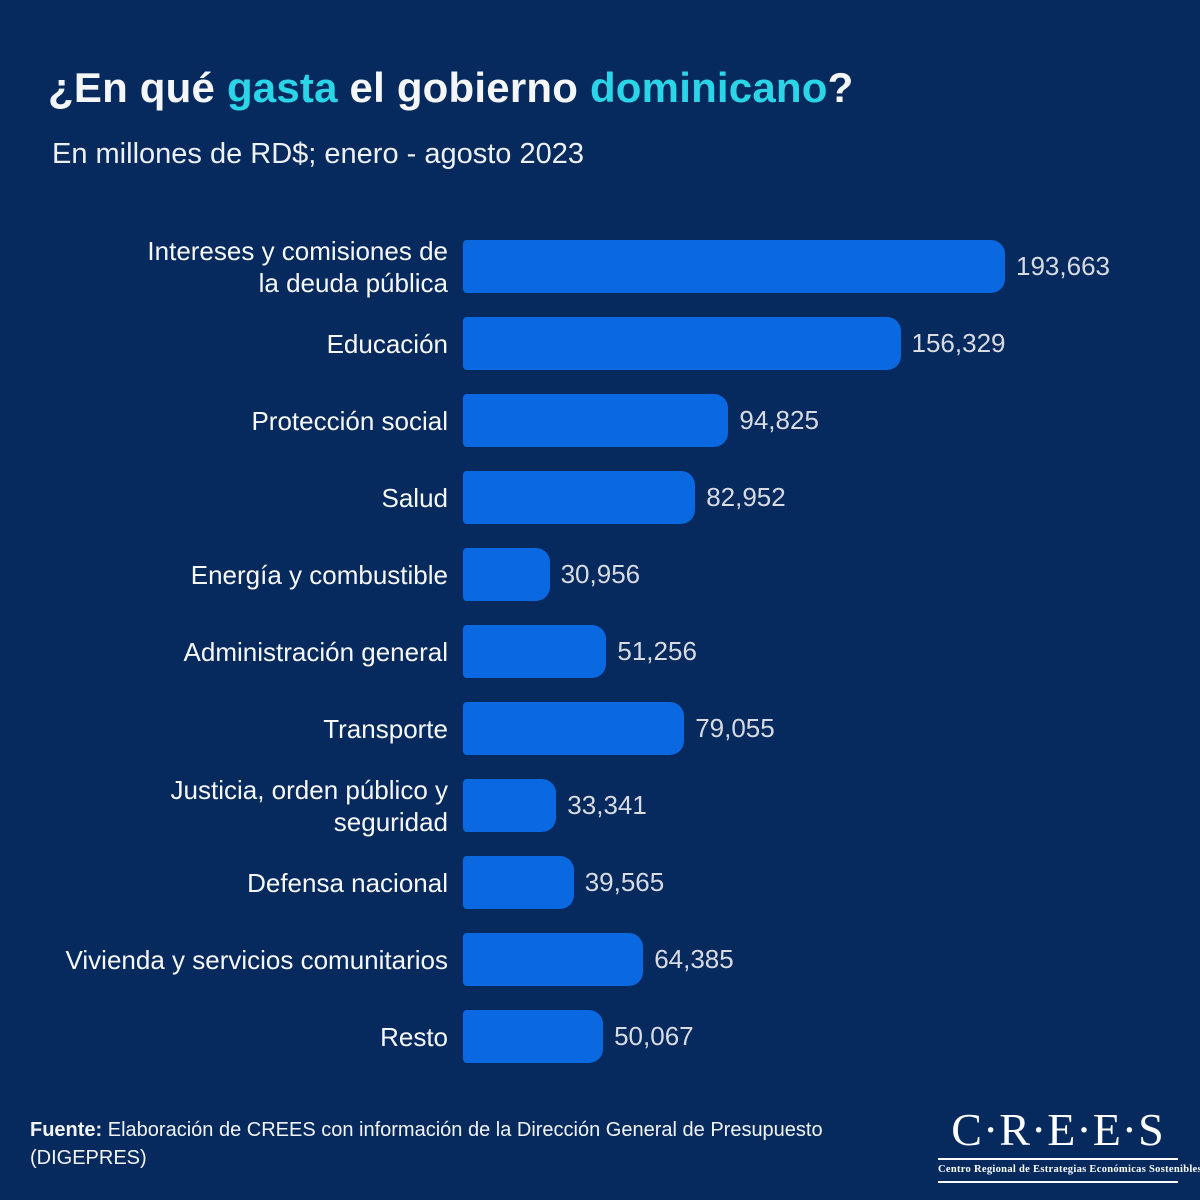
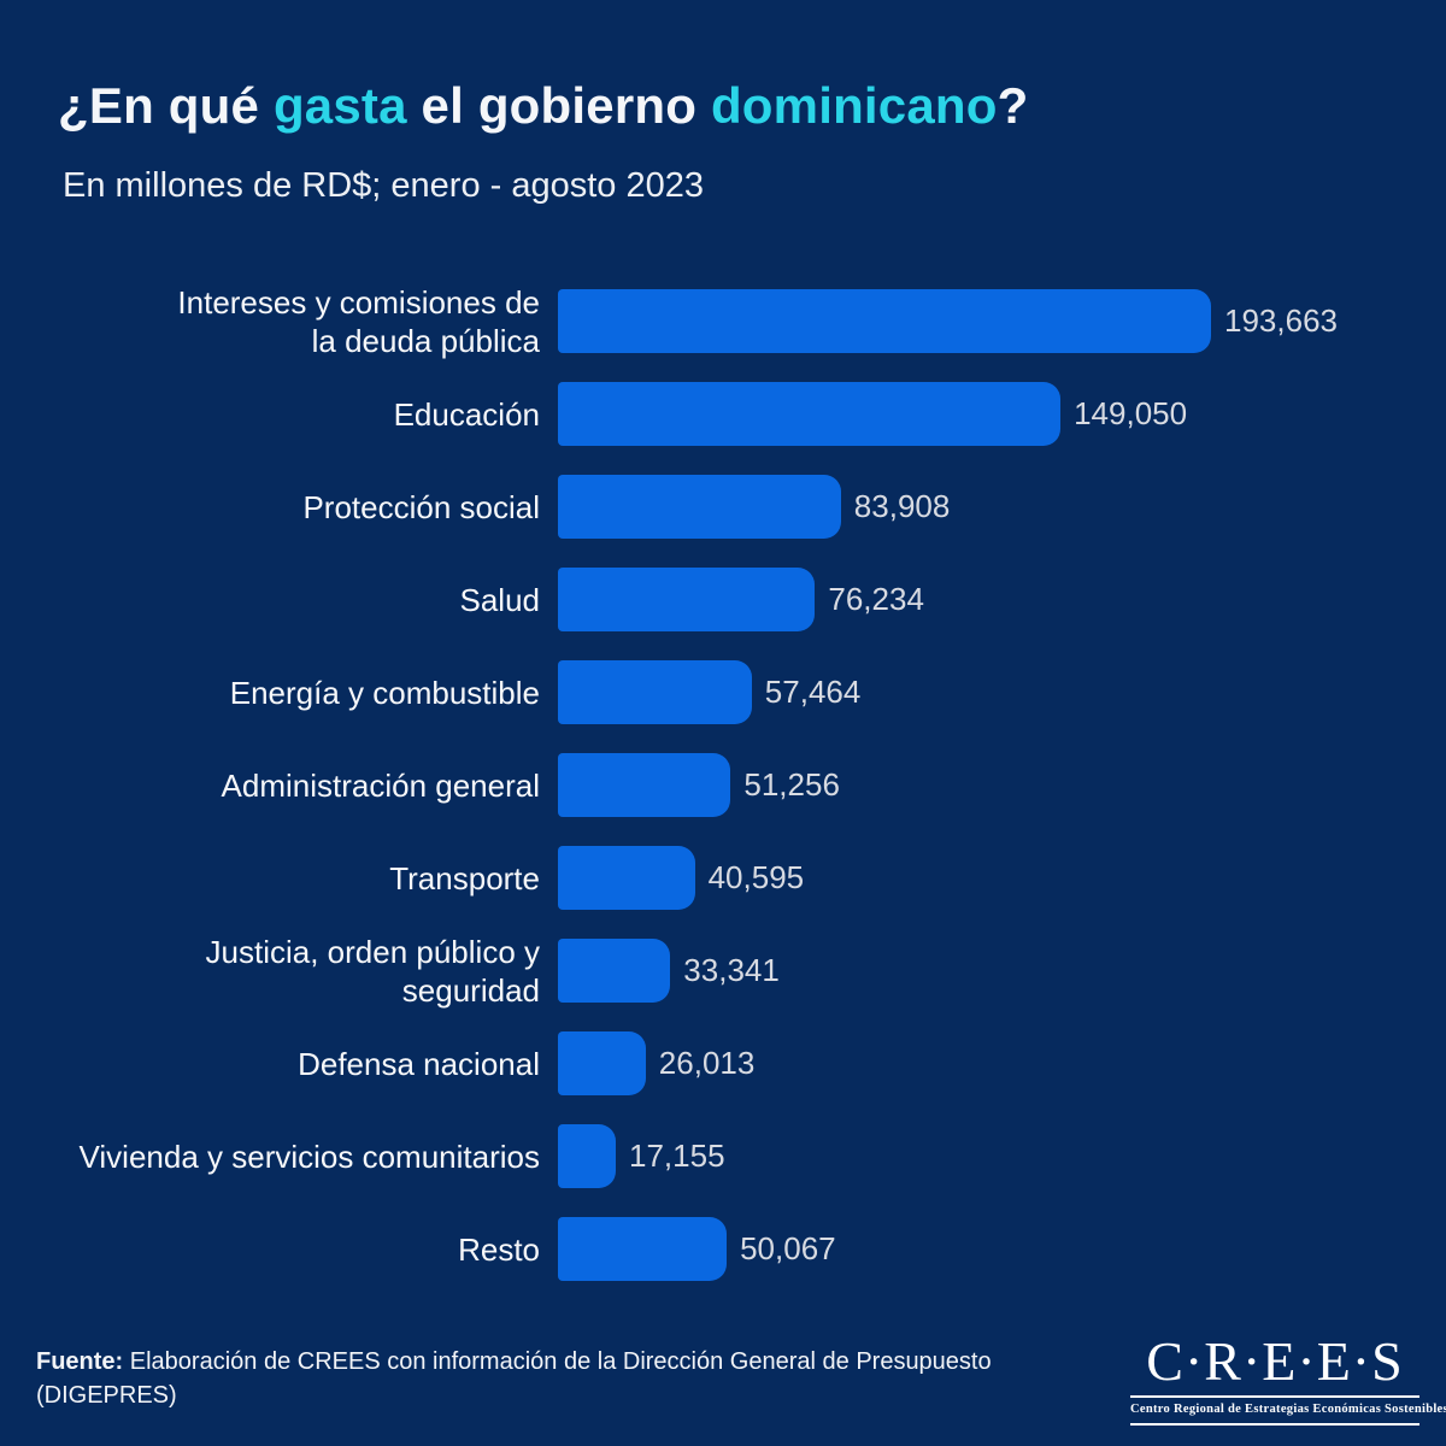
Educación: 156,329 -> 149,050
Protección social: 94,825 -> 83,908
Salud: 82,952 -> 76,234
Energía y combustible: 30,956 -> 57,464
Transporte: 79,055 -> 40,595
Defensa nacional: 39,565 -> 26,013
Vivienda y servicios comunitarios: 64,385 -> 17,155
